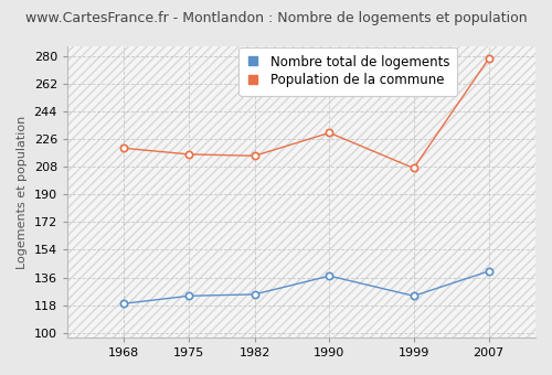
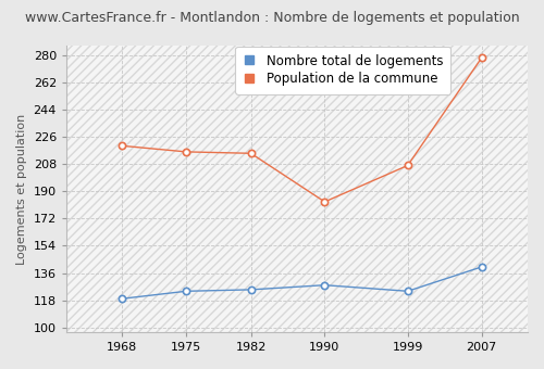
Nombre total de logements/1990: 137 -> 128
Population de la commune/1990: 230 -> 183
